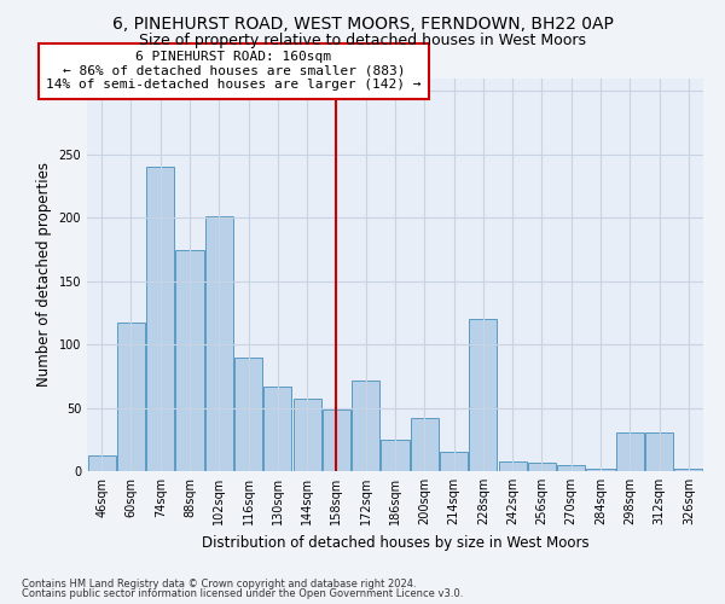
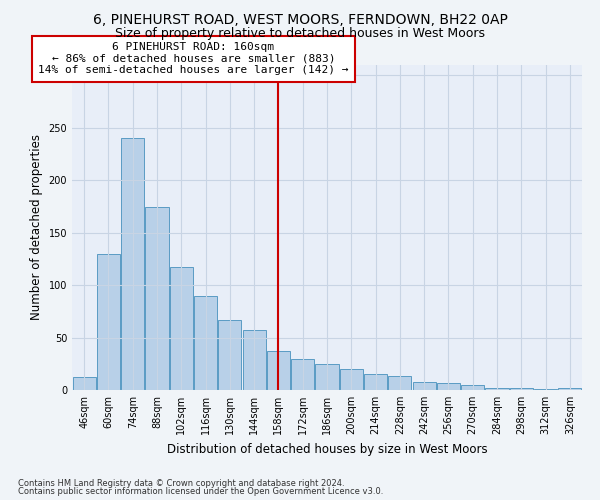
60sqm: 117 -> 130
102sqm: 201 -> 117
158sqm: 49 -> 37
172sqm: 72 -> 30
200sqm: 42 -> 20
228sqm: 120 -> 13
298sqm: 31 -> 2
312sqm: 31 -> 1
